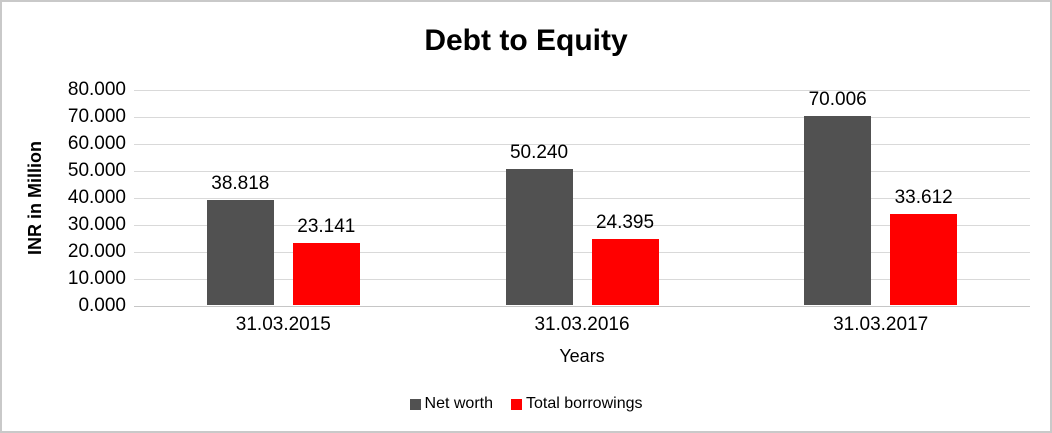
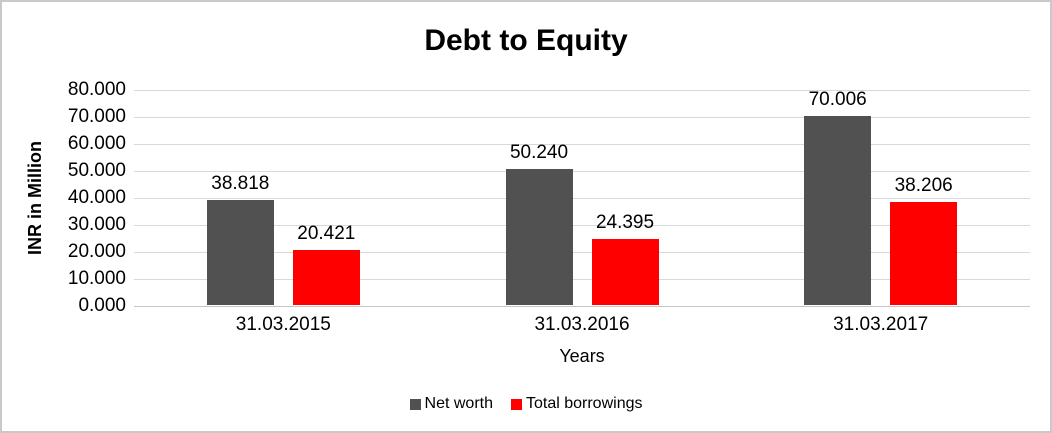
Total borrowings/31.03.2015: 23.141 -> 20.421
Total borrowings/31.03.2017: 33.612 -> 38.206
